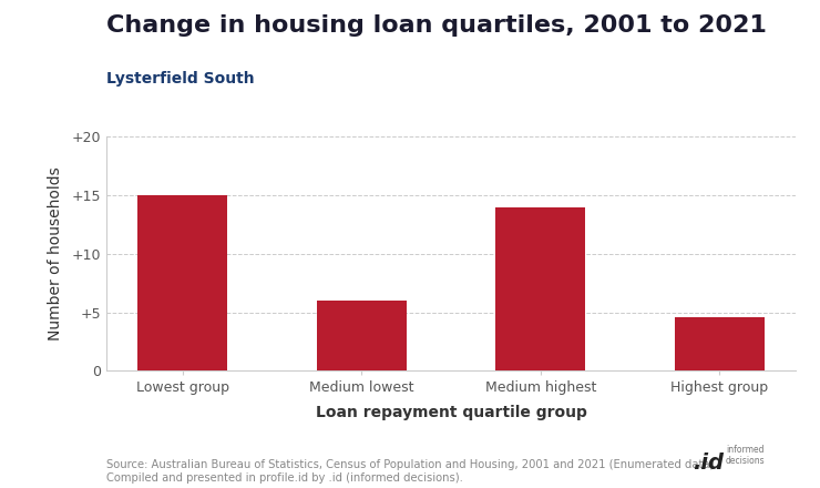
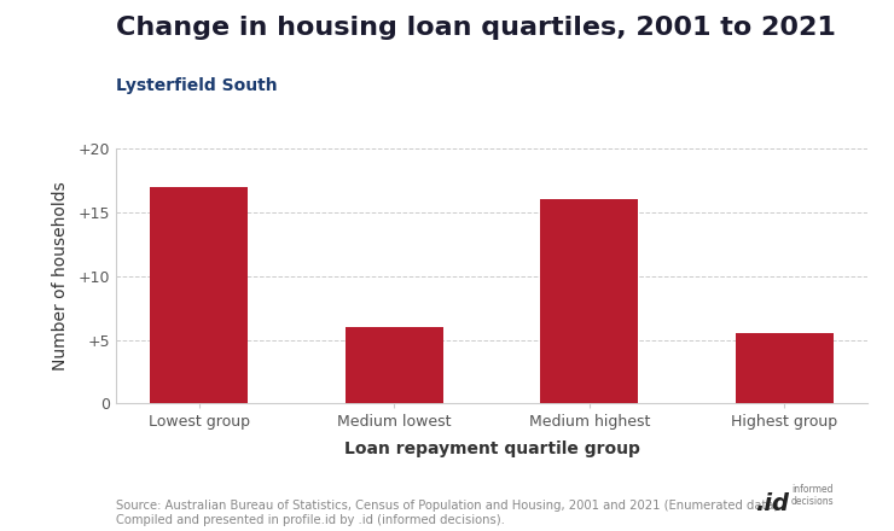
Lowest group: 15.0 -> 17.0
Medium highest: 14.0 -> 16.0
Highest group: 4.6 -> 5.5
